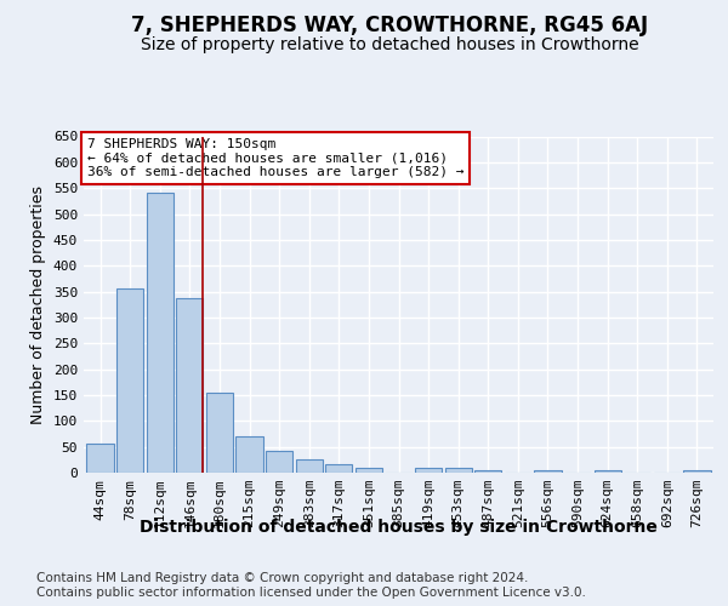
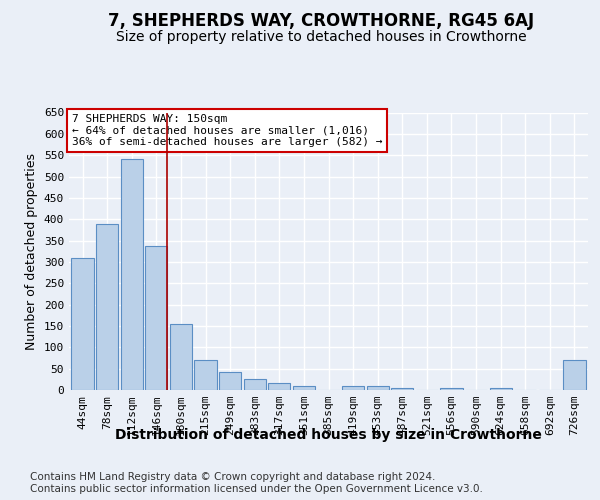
44sqm: 57 -> 310
78sqm: 355 -> 390
726sqm: 5 -> 70
